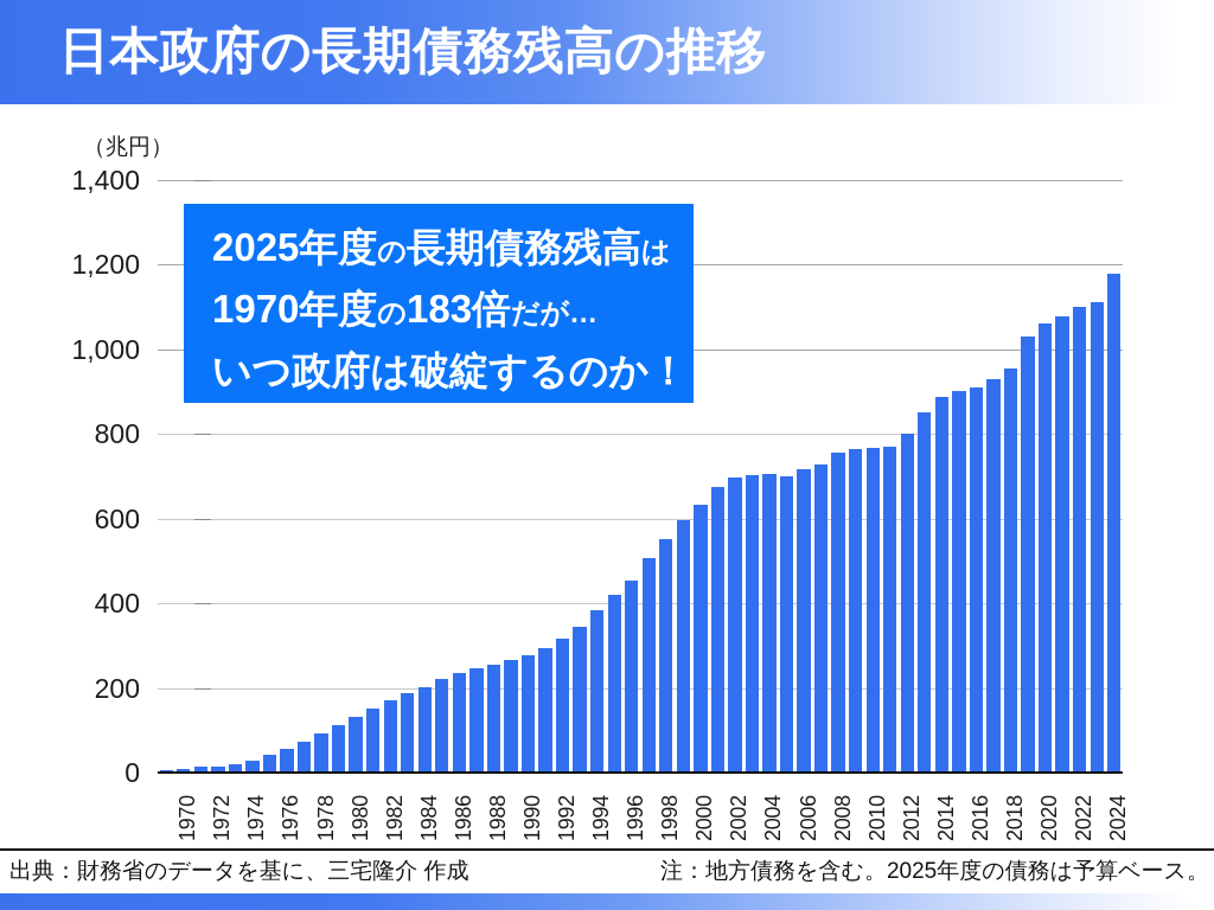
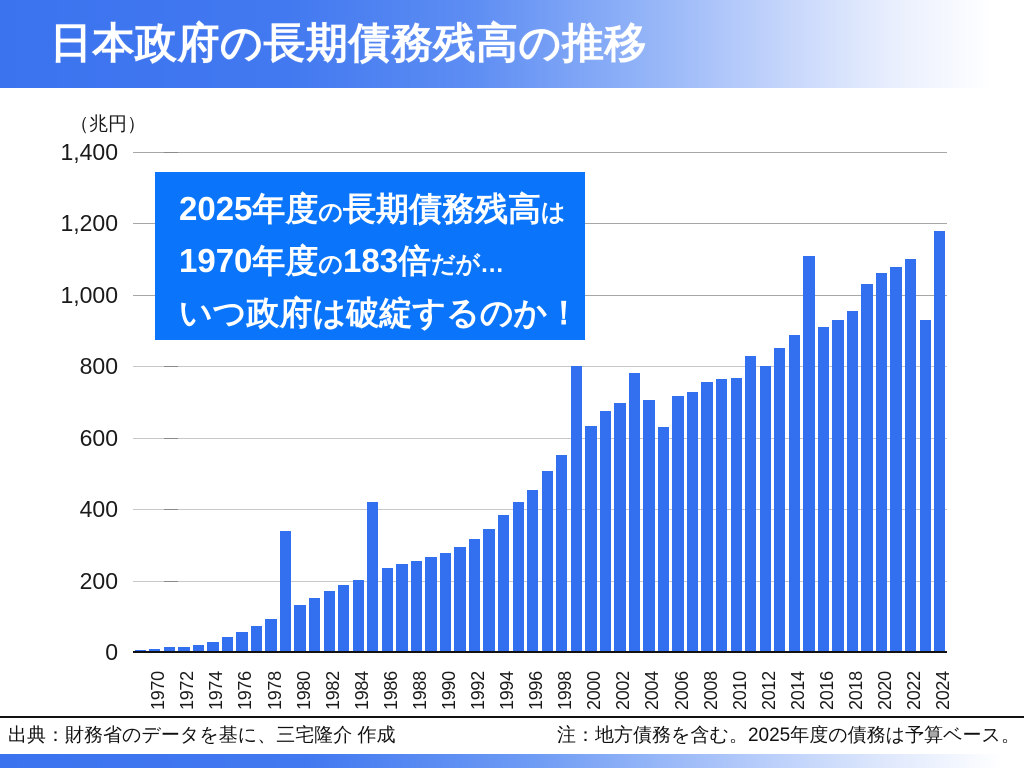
1980: 110 -> 340
1986: 220 -> 420
2000: 600 -> 800
2004: 700 -> 780
2006: 700 -> 630
2012: 770 -> 830
2016: 900 -> 1110
2024: 1110 -> 930
